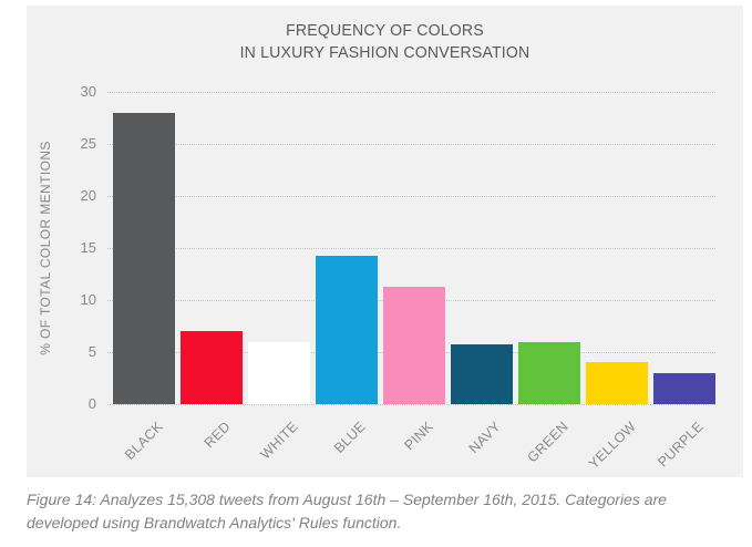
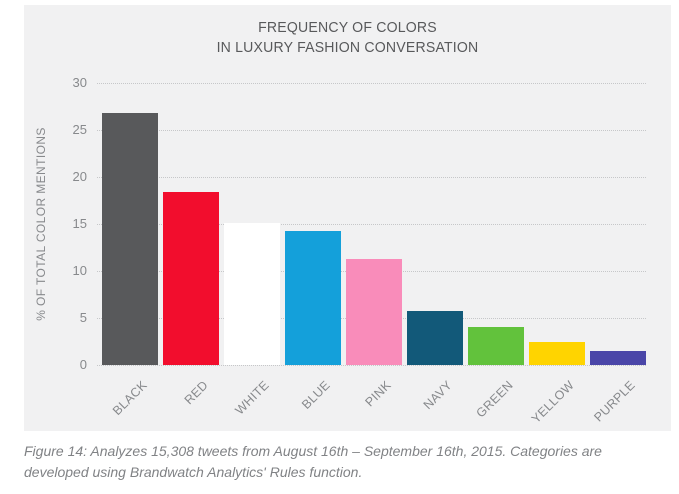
BLACK: 28 -> 27
RED: 7 -> 18
WHITE: 6 -> 15
GREEN: 6 -> 4
YELLOW: 4 -> 2
PURPLE: 3 -> 2
